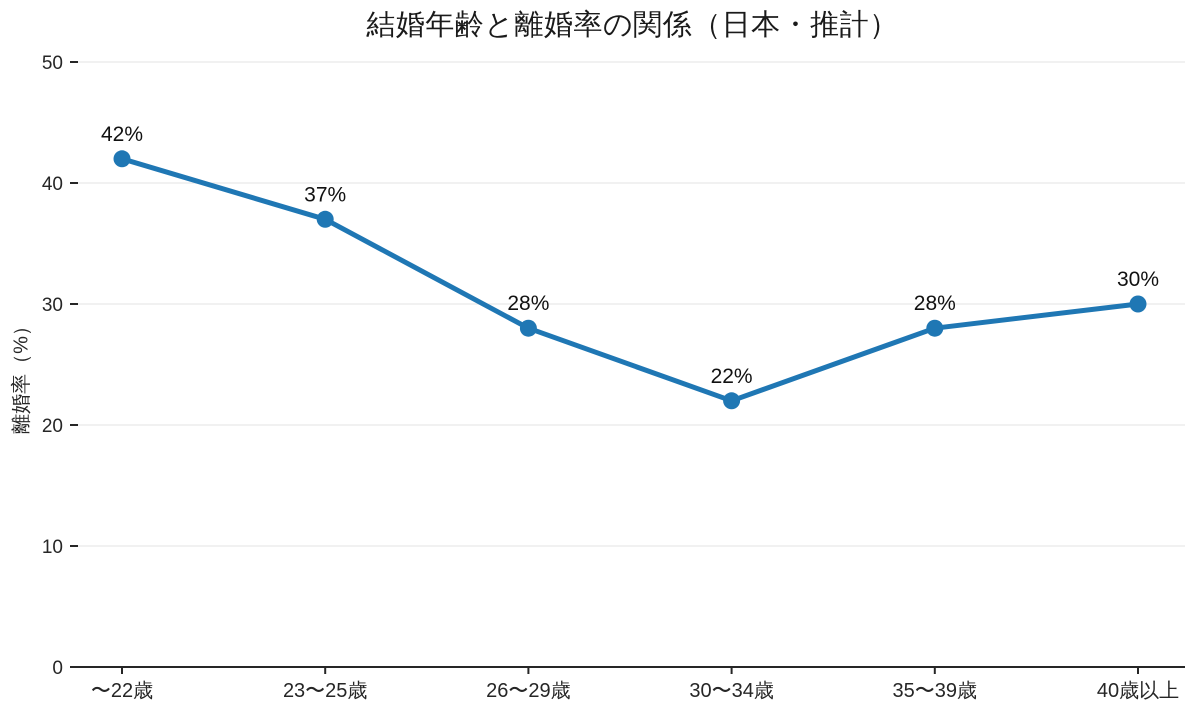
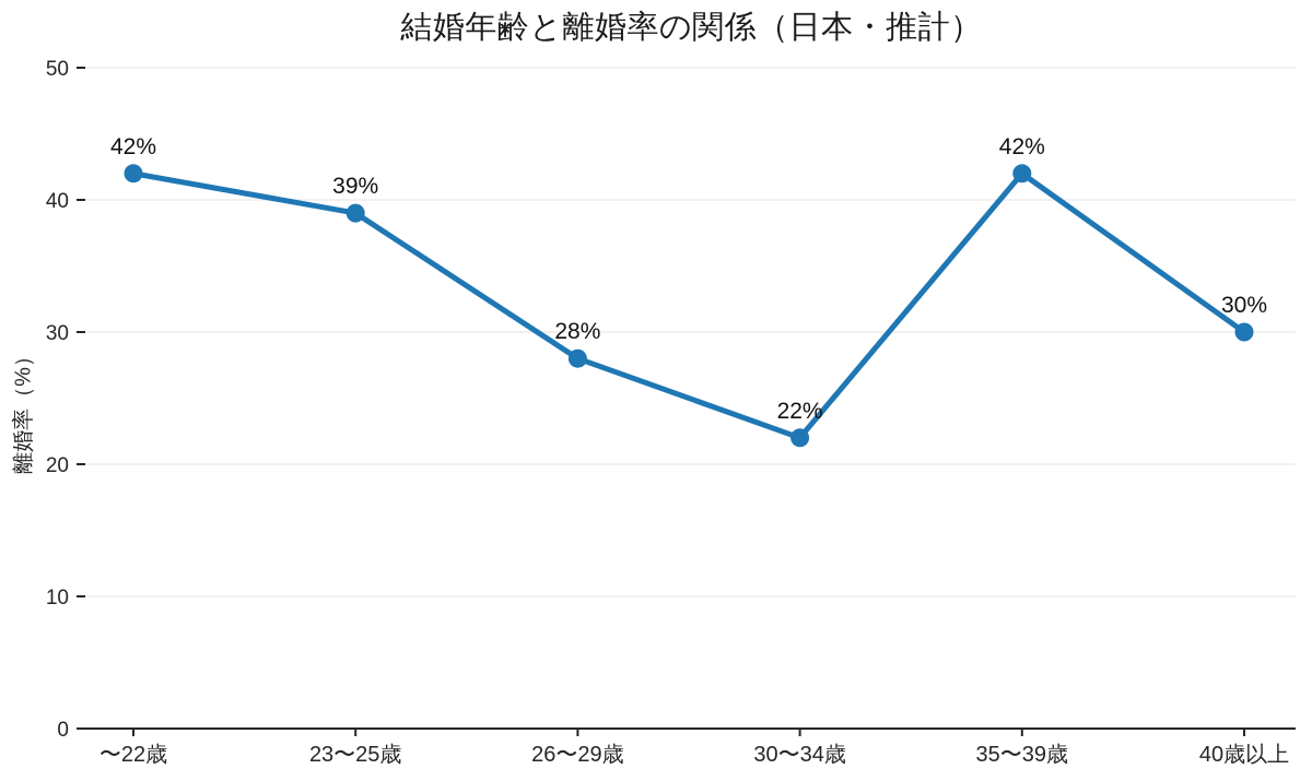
23〜25歳: 37% -> 39%
35〜39歳: 28% -> 42%
